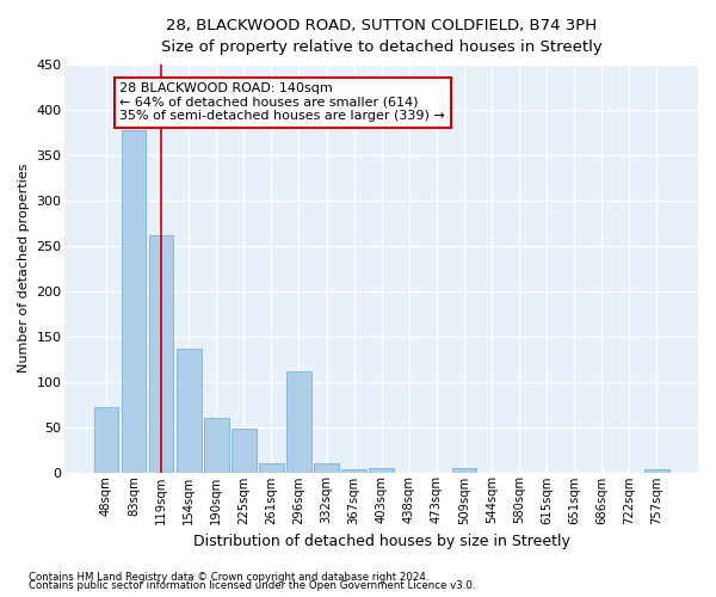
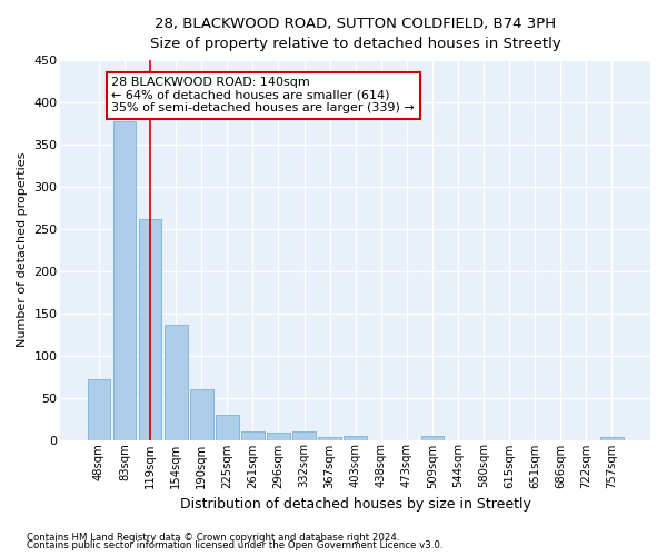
225sqm: 48 -> 30
296sqm: 112 -> 9
